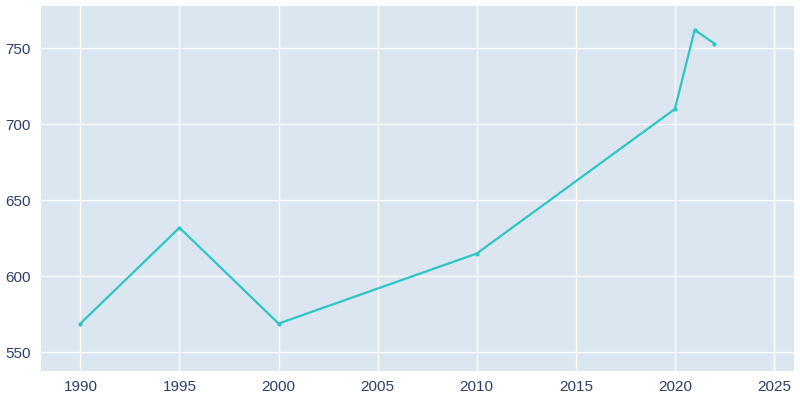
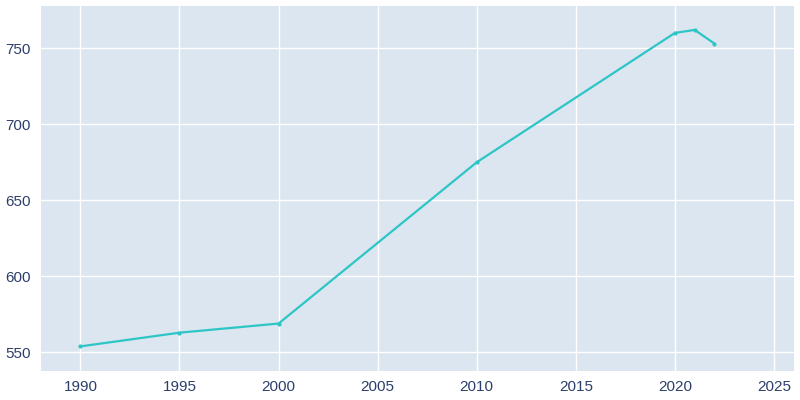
1990: 569 -> 554
1995: 632 -> 563
2010: 615 -> 675
2020: 710 -> 760
